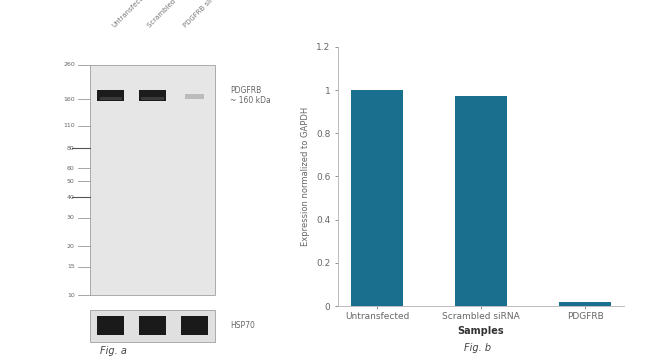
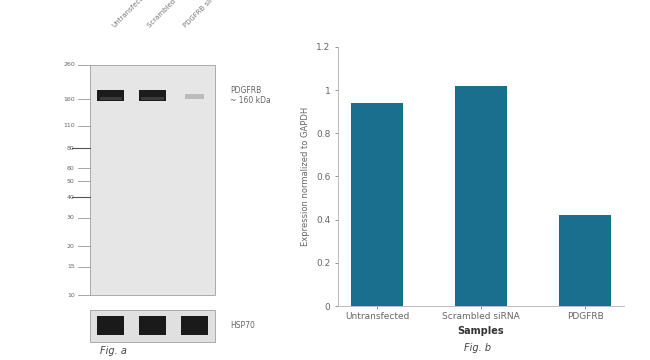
Untransfected: 1.00 -> 0.94
Scrambled siRNA: 0.97 -> 1.02
PDGFRB: 0.02 -> 0.42
